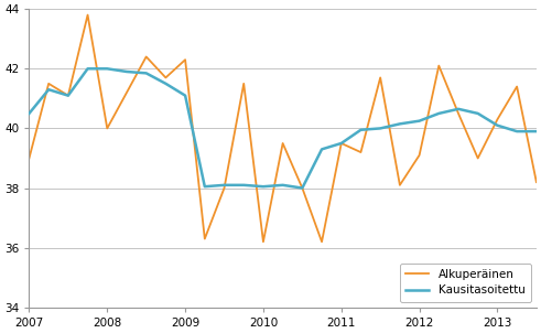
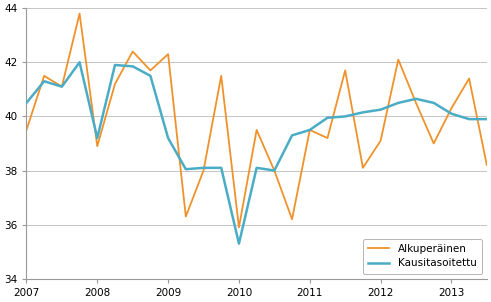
Alkuperäinen/2007: 39.0 -> 39.5
Alkuperäinen/2008: 40.0 -> 38.9
Kausitasoitettu/2008: 42.00 -> 39.20
Kausitasoitettu/2009: 41.10 -> 39.20
Alkuperäinen/2010: 36.2 -> 35.9
Kausitasoitettu/2010: 38.05 -> 35.30
